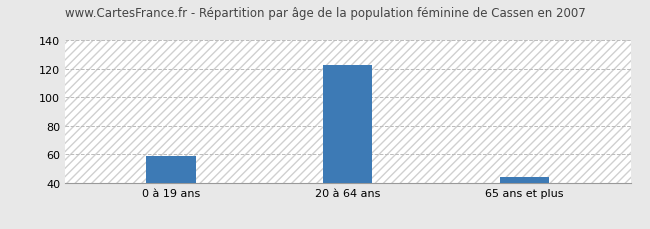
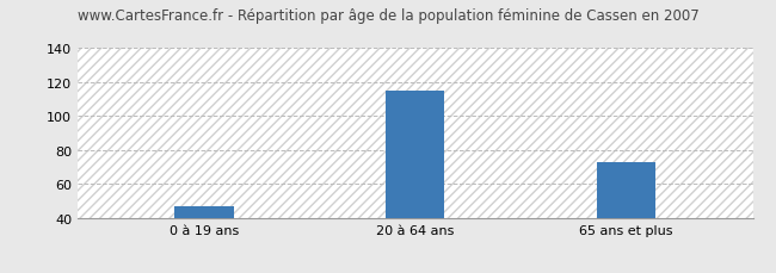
0 à 19 ans: 59 -> 47
20 à 64 ans: 123 -> 115
65 ans et plus: 44 -> 73
